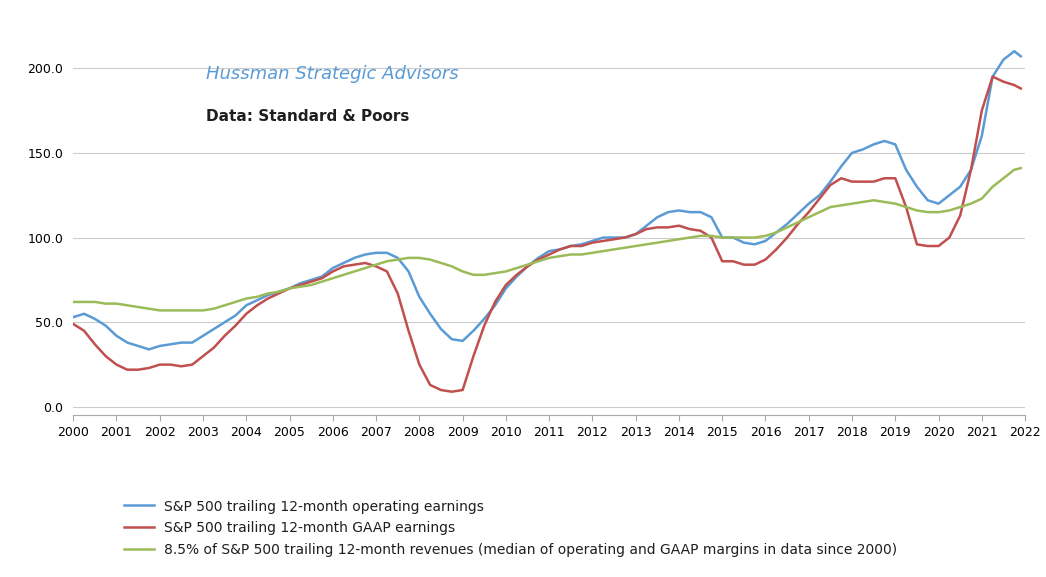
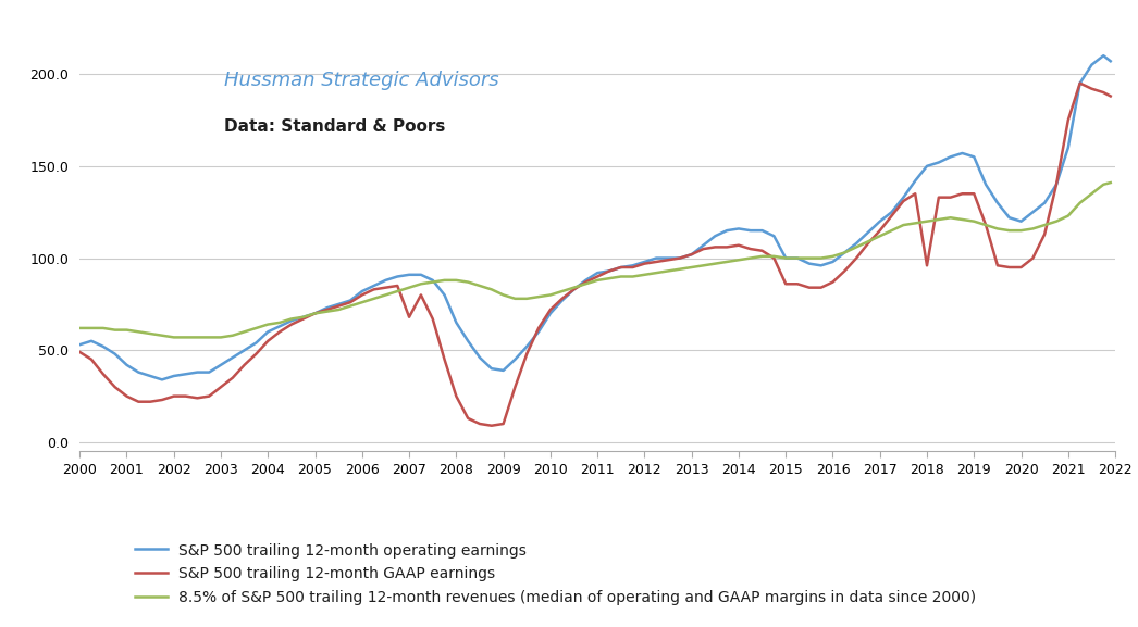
S&P 500 trailing 12-month GAAP earnings/2007: 83 -> 68
S&P 500 trailing 12-month GAAP earnings/2018: 133 -> 96
